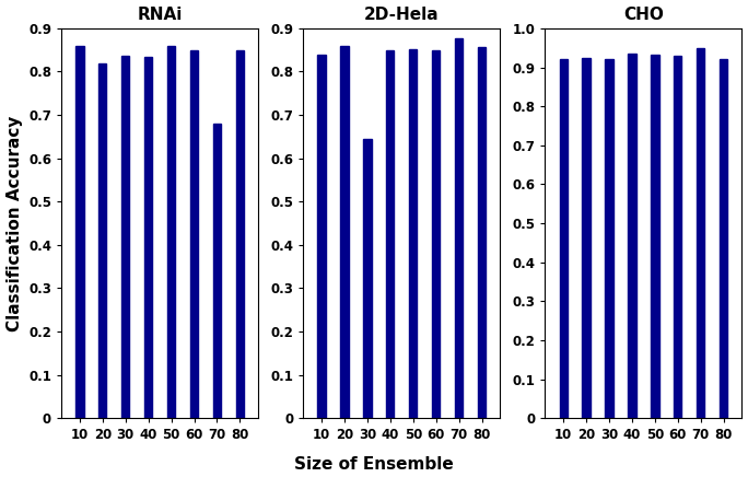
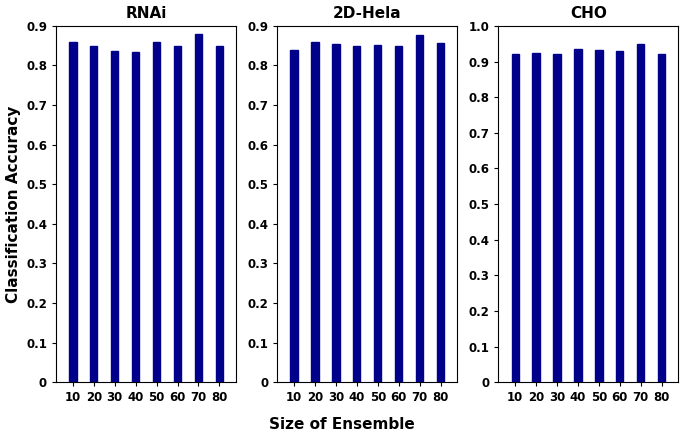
RNAi/20: 0.820 -> 0.848
RNAi/70: 0.680 -> 0.880
2D-Hela/30: 0.645 -> 0.854
